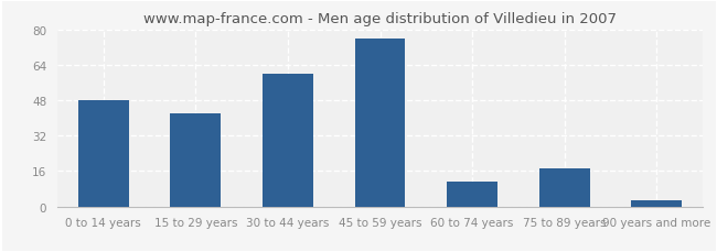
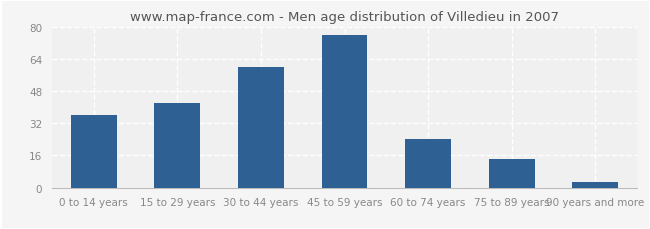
0 to 14 years: 48 -> 36
60 to 74 years: 11 -> 24
75 to 89 years: 17 -> 14
